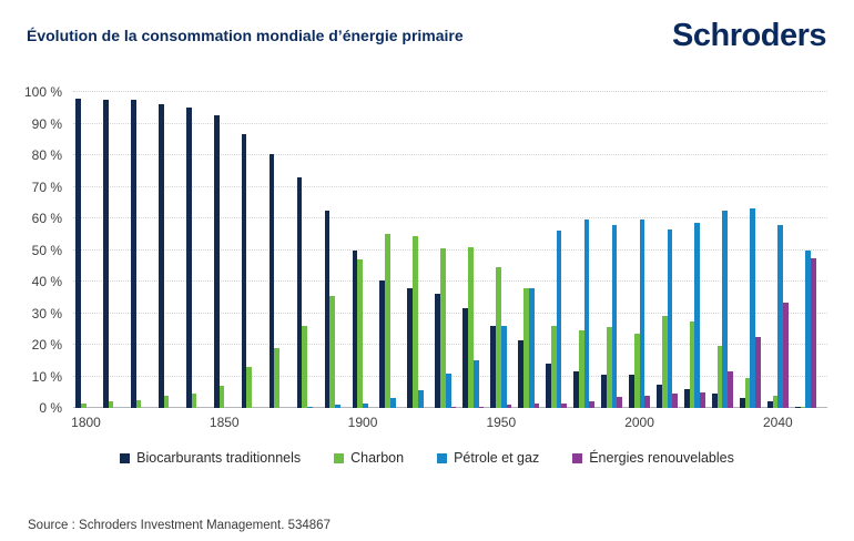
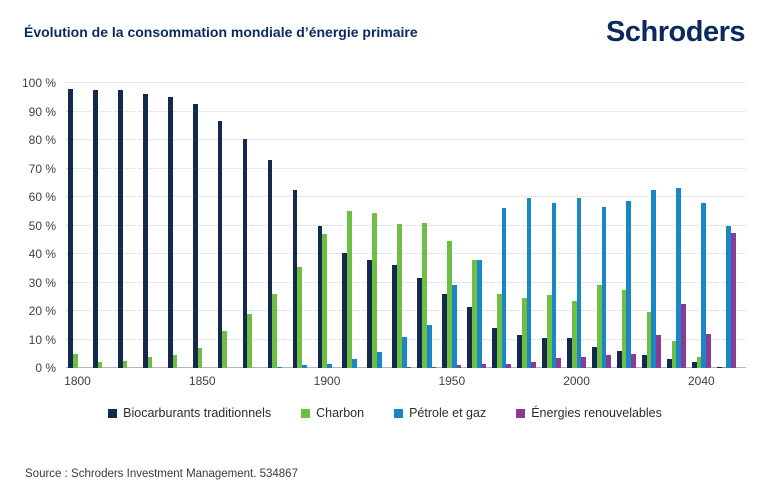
Charbon/1800: 2% -> 5%
Pétrole et gaz/1950: 26% -> 29%
Énergies renouvelables/2040: 34% -> 12%
